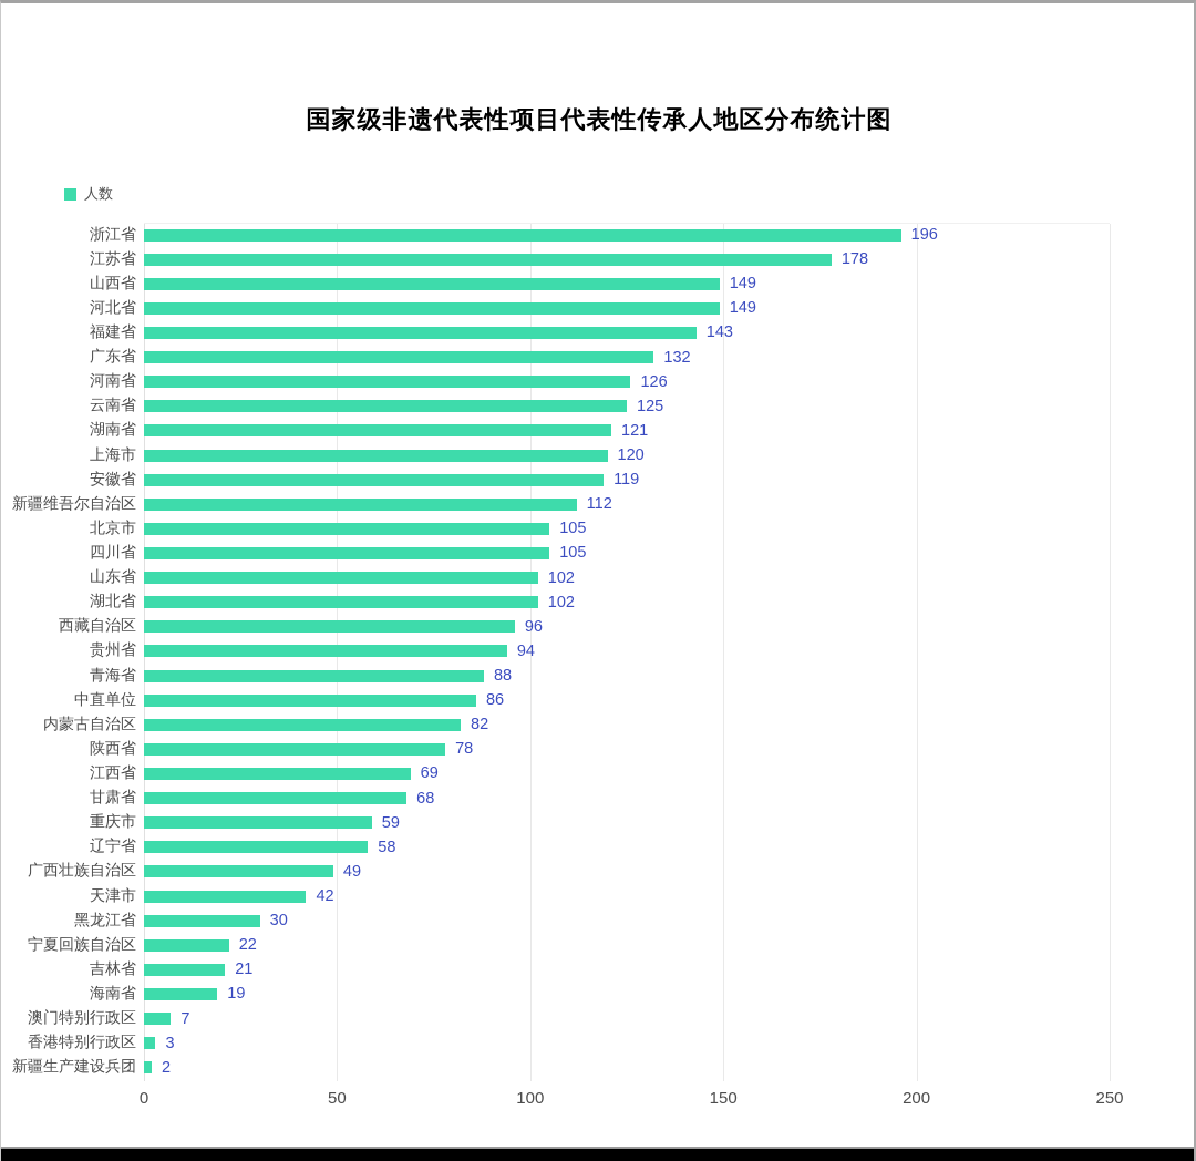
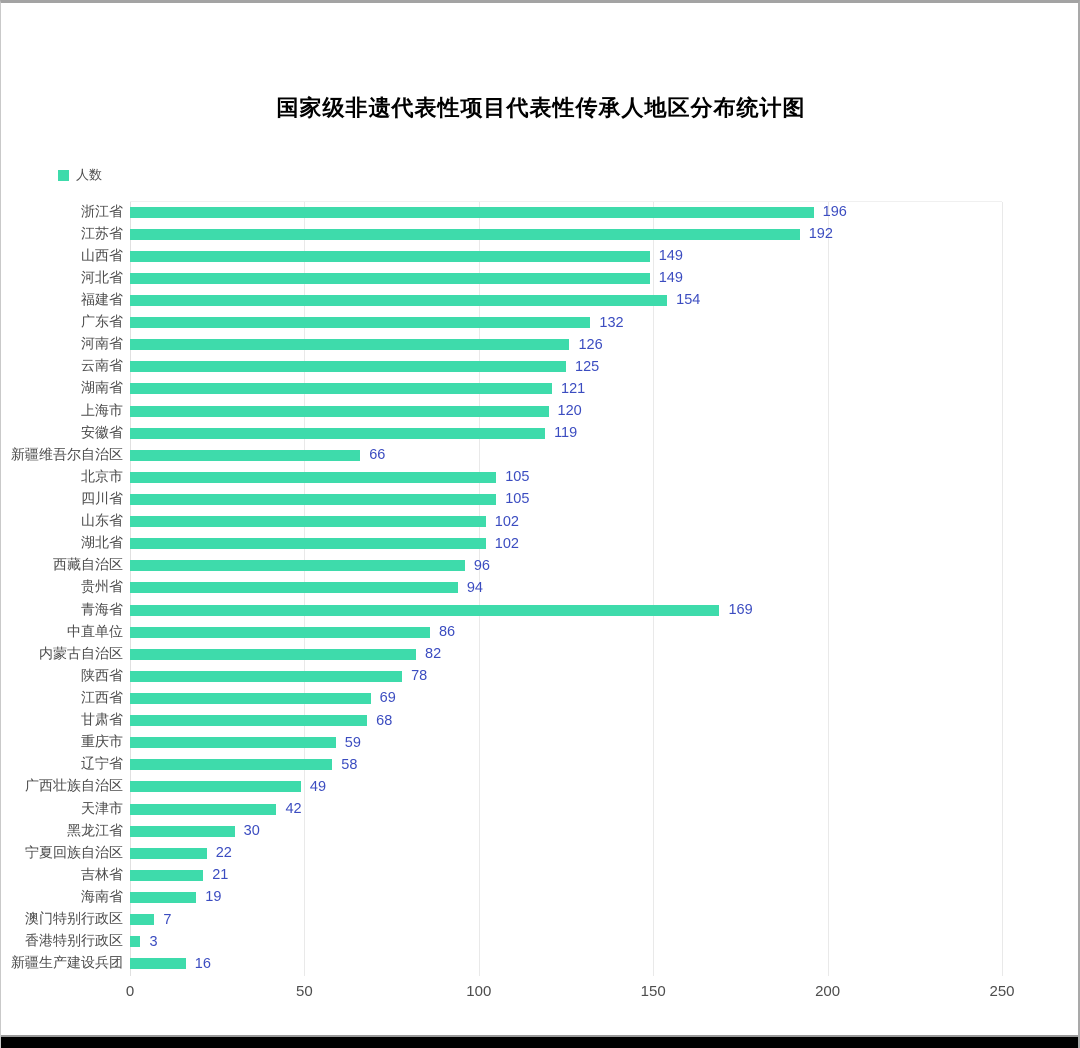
江苏省: 178 -> 192
福建省: 143 -> 154
新疆维吾尔自治区: 112 -> 66
青海省: 88 -> 169
新疆生产建设兵团: 2 -> 16
